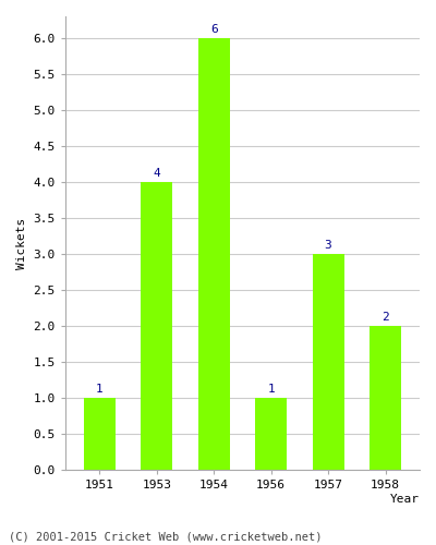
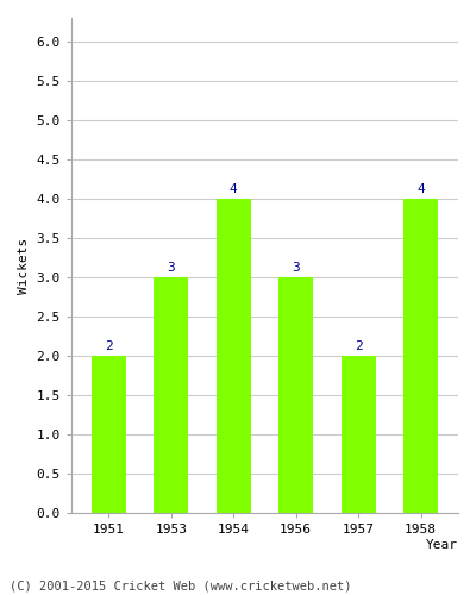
1951: 1 -> 2
1953: 4 -> 3
1954: 6 -> 4
1956: 1 -> 3
1957: 3 -> 2
1958: 2 -> 4
